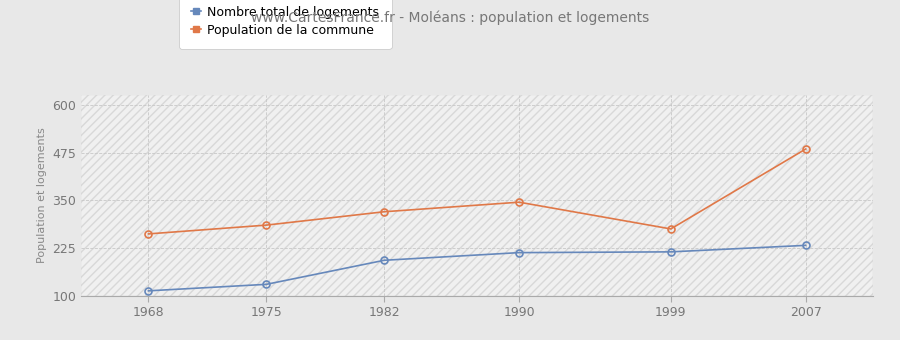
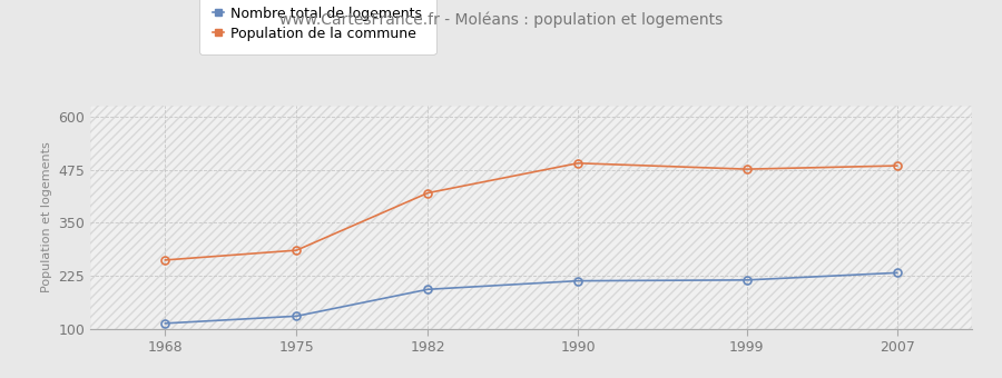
Population de la commune/1982: 320 -> 420
Population de la commune/1990: 345 -> 490
Population de la commune/1999: 275 -> 476
